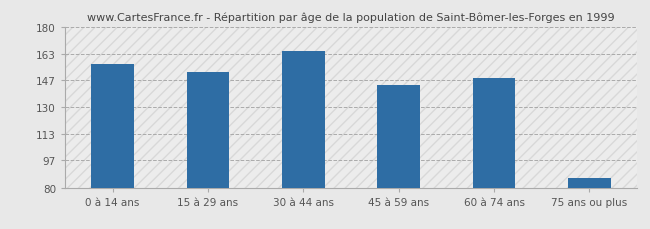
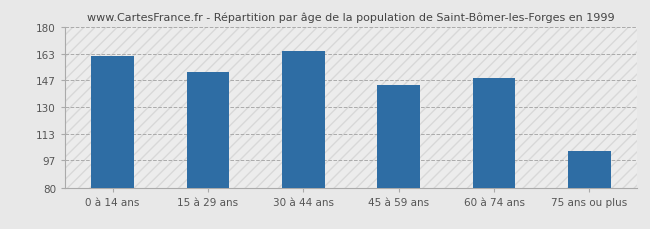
0 à 14 ans: 157 -> 162
75 ans ou plus: 86 -> 103
